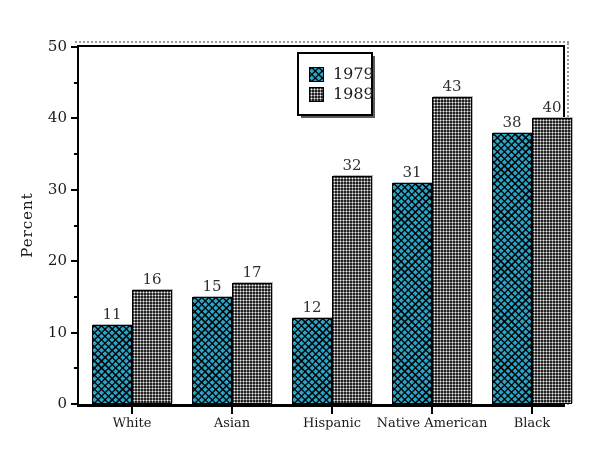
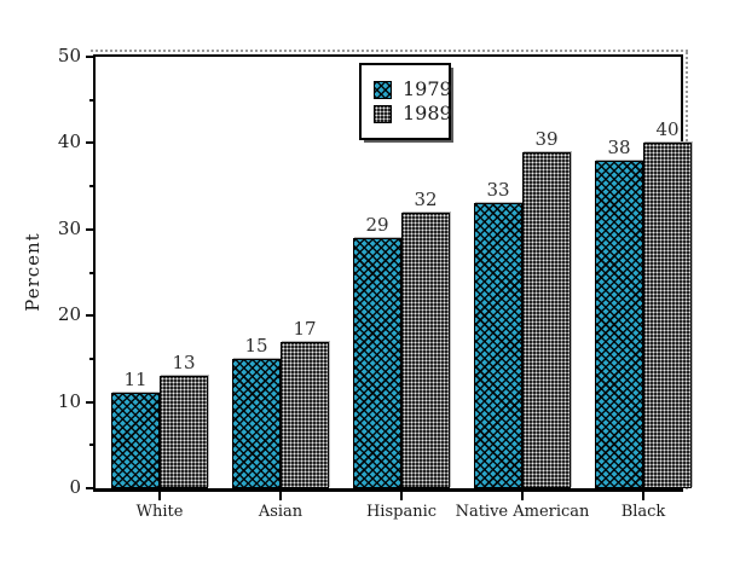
1989/White: 16 -> 13
1979/Hispanic: 12 -> 29
1979/Native American: 31 -> 33
1989/Native American: 43 -> 39
